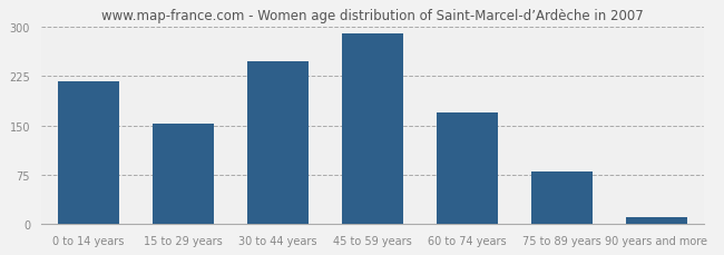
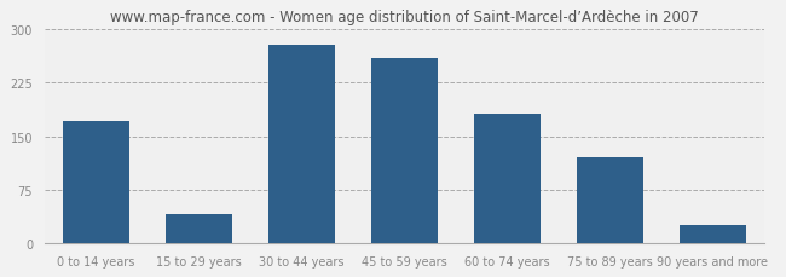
0 to 14 years: 218 -> 172
15 to 29 years: 153 -> 40
30 to 44 years: 248 -> 278
45 to 59 years: 290 -> 260
60 to 74 years: 170 -> 182
75 to 89 years: 80 -> 120
90 years and more: 10 -> 26
